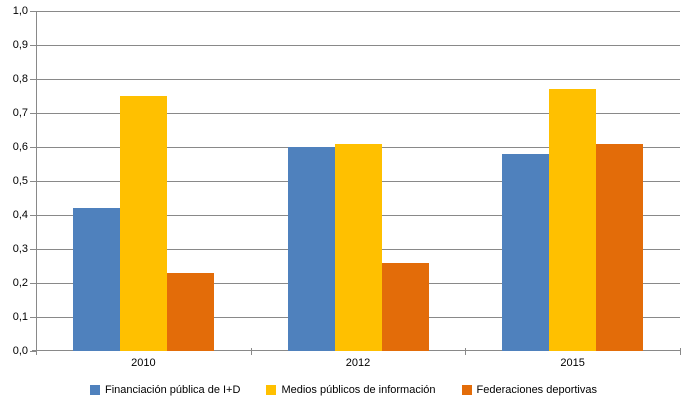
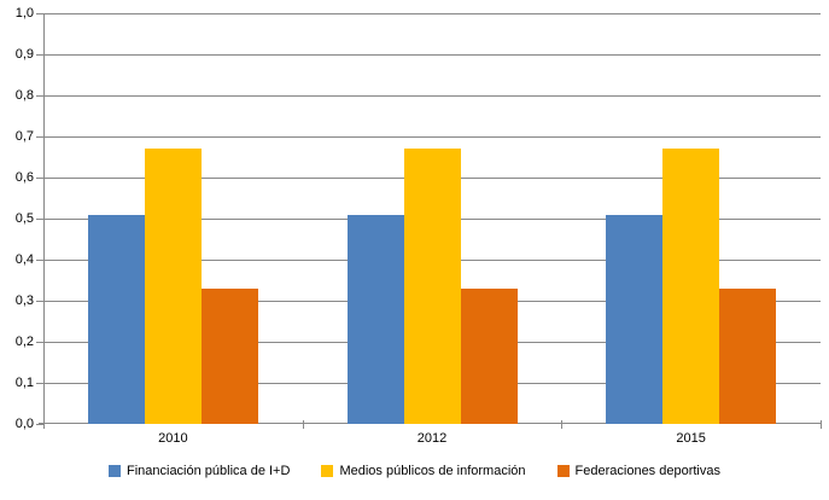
Financiación pública de I+D/2010: 0,42 -> 0,51
Medios públicos de información/2010: 0,75 -> 0,67
Federaciones deportivas/2010: 0,23 -> 0,33
Financiación pública de I+D/2012: 0,60 -> 0,51
Medios públicos de información/2012: 0,61 -> 0,67
Federaciones deportivas/2012: 0,26 -> 0,33
Financiación pública de I+D/2015: 0,58 -> 0,51
Medios públicos de información/2015: 0,77 -> 0,67
Federaciones deportivas/2015: 0,61 -> 0,33
